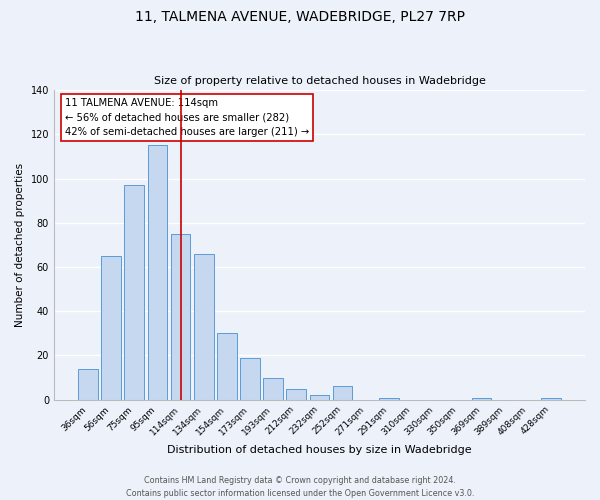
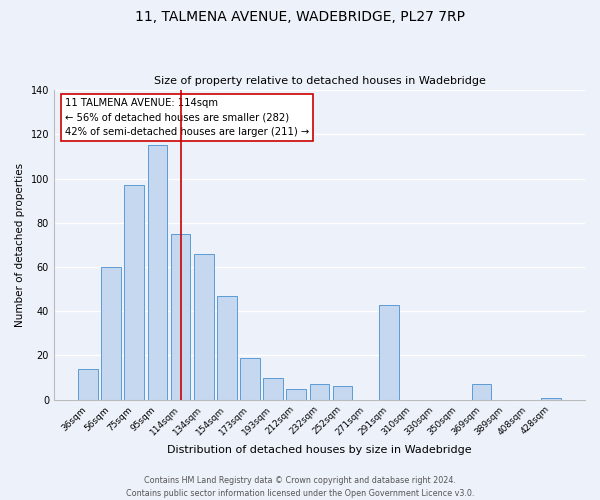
56sqm: 65 -> 60
154sqm: 30 -> 47
232sqm: 2 -> 7
291sqm: 1 -> 43
369sqm: 1 -> 7
